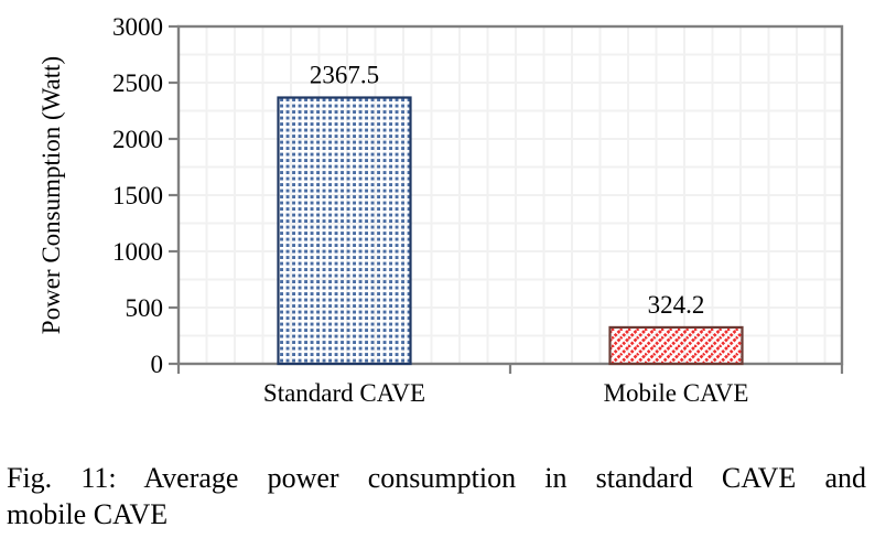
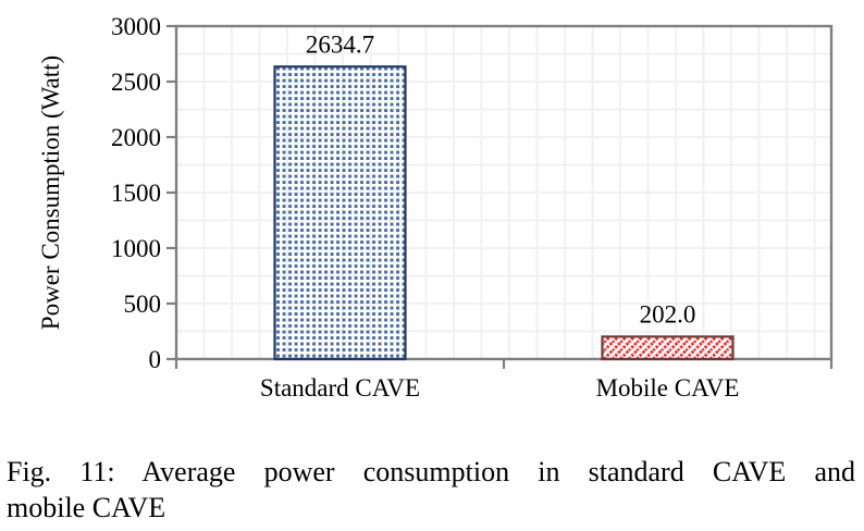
Standard CAVE: 2367.5 -> 2634.7
Mobile CAVE: 324.2 -> 202.0
